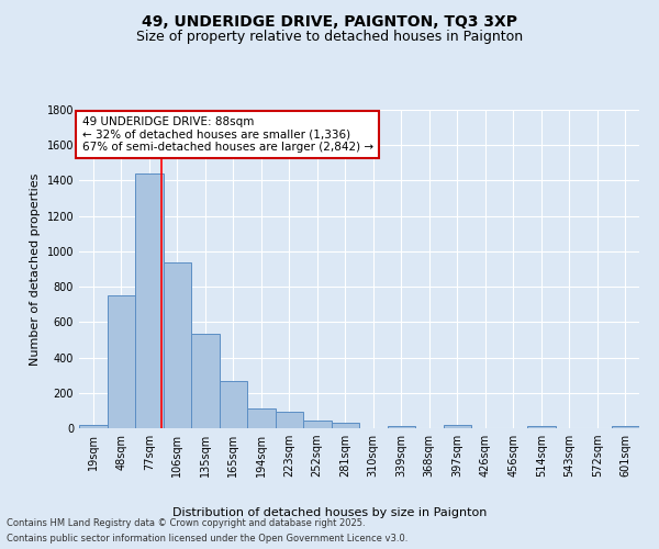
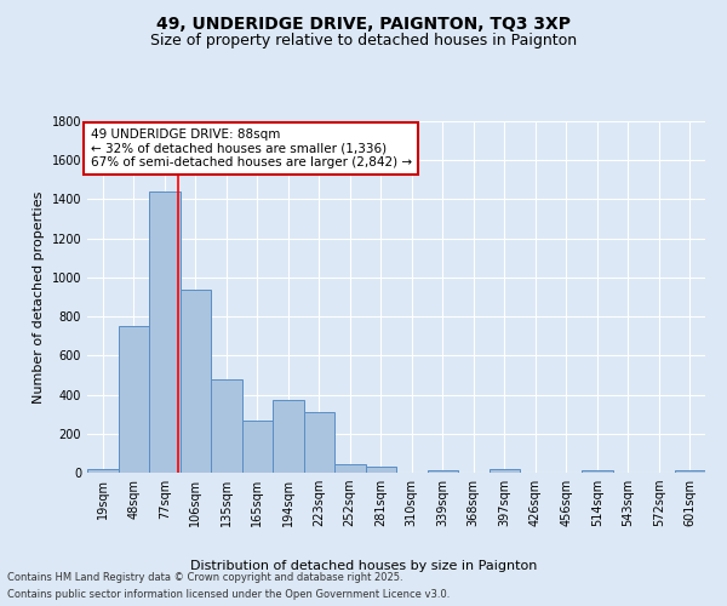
135sqm: 540 -> 480
194sqm: 110 -> 370
223sqm: 100 -> 310
